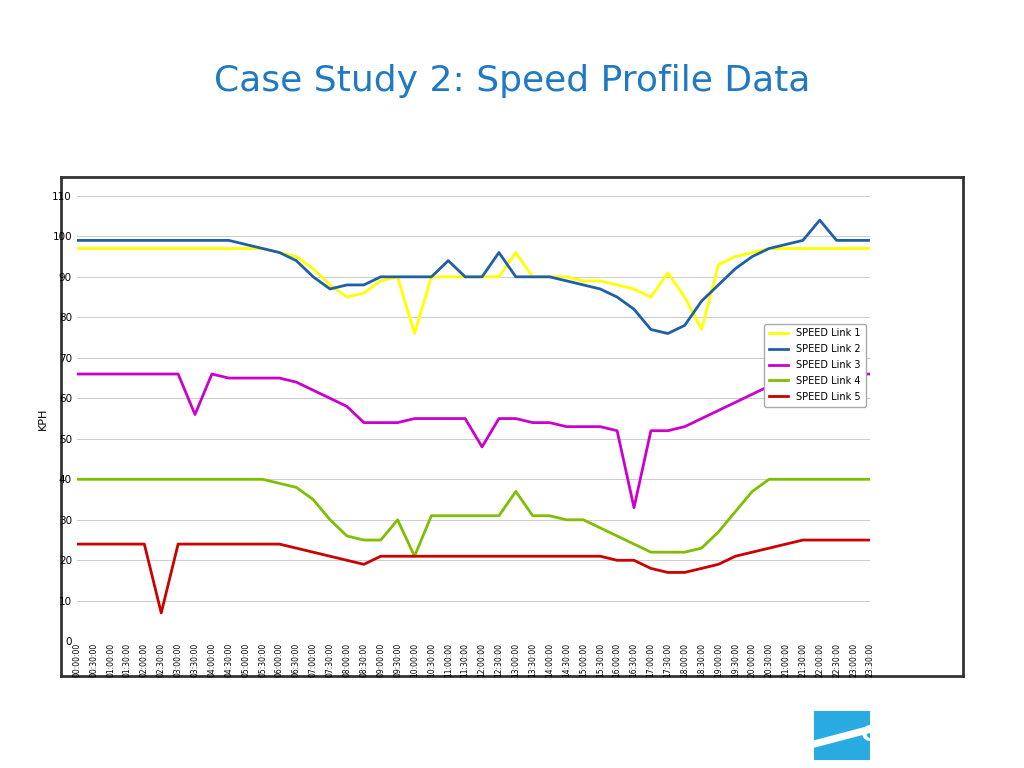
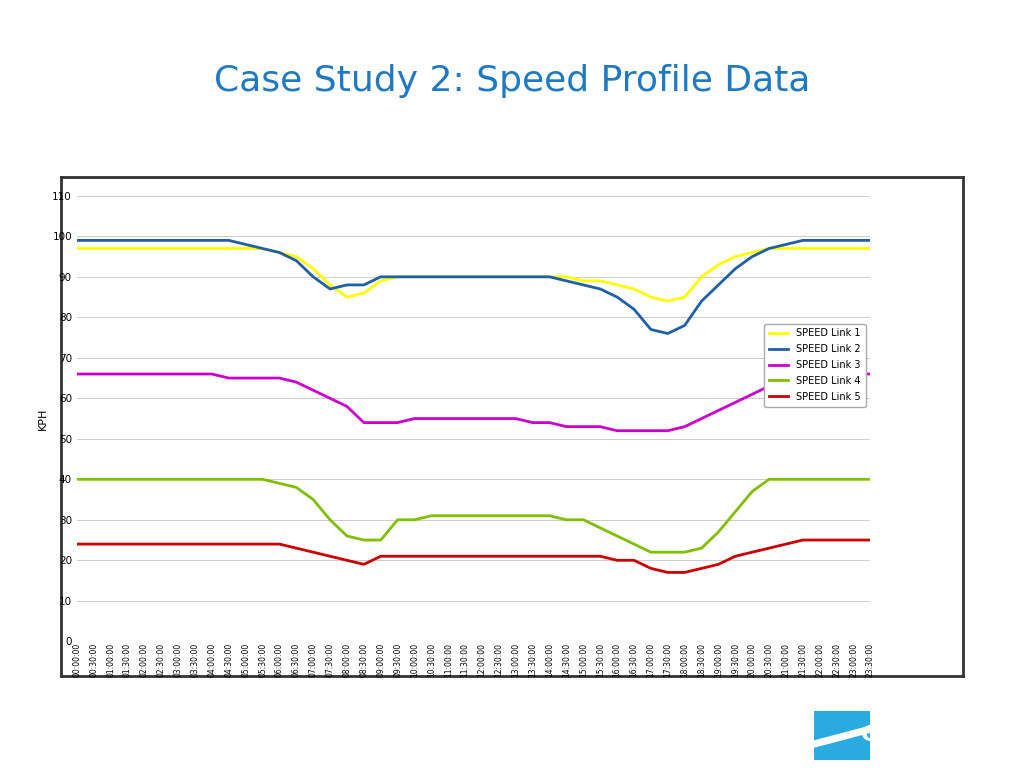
SPEED Link 5/02:30:00: 7 -> 24
SPEED Link 3/03:30:00: 56 -> 66
SPEED Link 1/10:00:00: 76 -> 90
SPEED Link 4/10:00:00: 21 -> 30
SPEED Link 2/11:00:00: 94 -> 90
SPEED Link 3/12:00:00: 48 -> 55
SPEED Link 2/12:30:00: 96 -> 90
SPEED Link 1/13:00:00: 96 -> 90
SPEED Link 4/13:00:00: 37 -> 31
SPEED Link 3/16:30:00: 33 -> 52
SPEED Link 1/17:30:00: 91 -> 84
SPEED Link 1/18:30:00: 77 -> 90
SPEED Link 2/22:00:00: 104 -> 99
